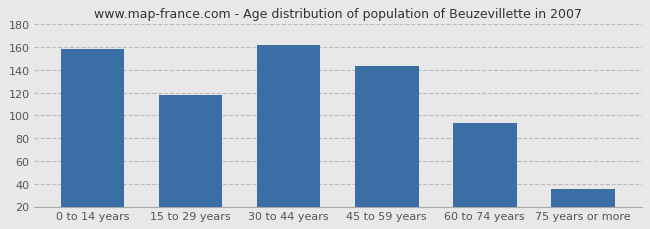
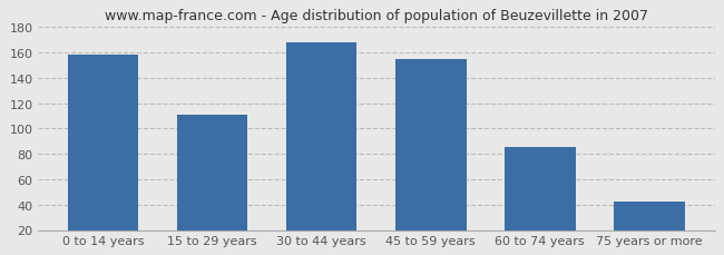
15 to 29 years: 118 -> 111
30 to 44 years: 162 -> 168
45 to 59 years: 143 -> 155
60 to 74 years: 93 -> 85
75 years or more: 35 -> 42
